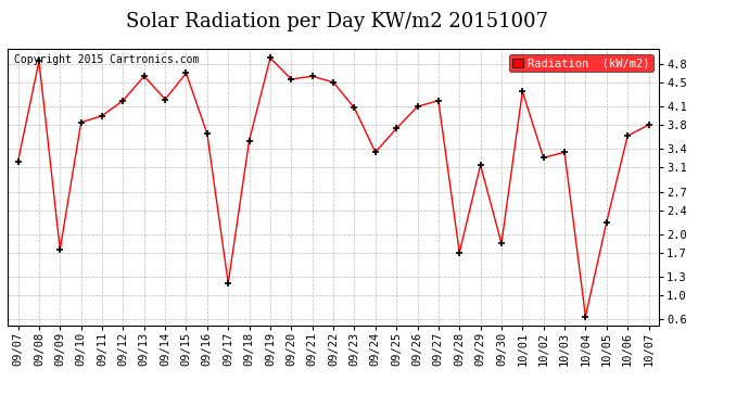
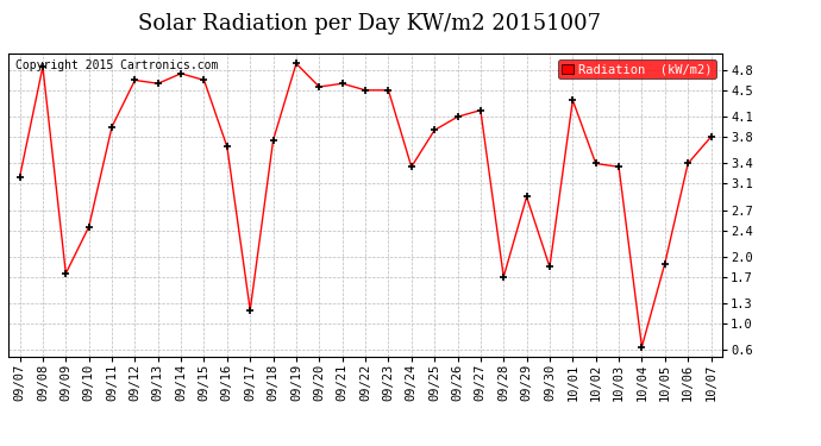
09/10: 3.84 -> 2.45
09/12: 4.20 -> 4.65
09/14: 4.22 -> 4.75
09/18: 3.54 -> 3.75
09/23: 4.08 -> 4.50
09/25: 3.74 -> 3.90
09/29: 3.14 -> 2.90
10/02: 3.26 -> 3.40
10/05: 2.20 -> 1.90
10/06: 3.62 -> 3.40
